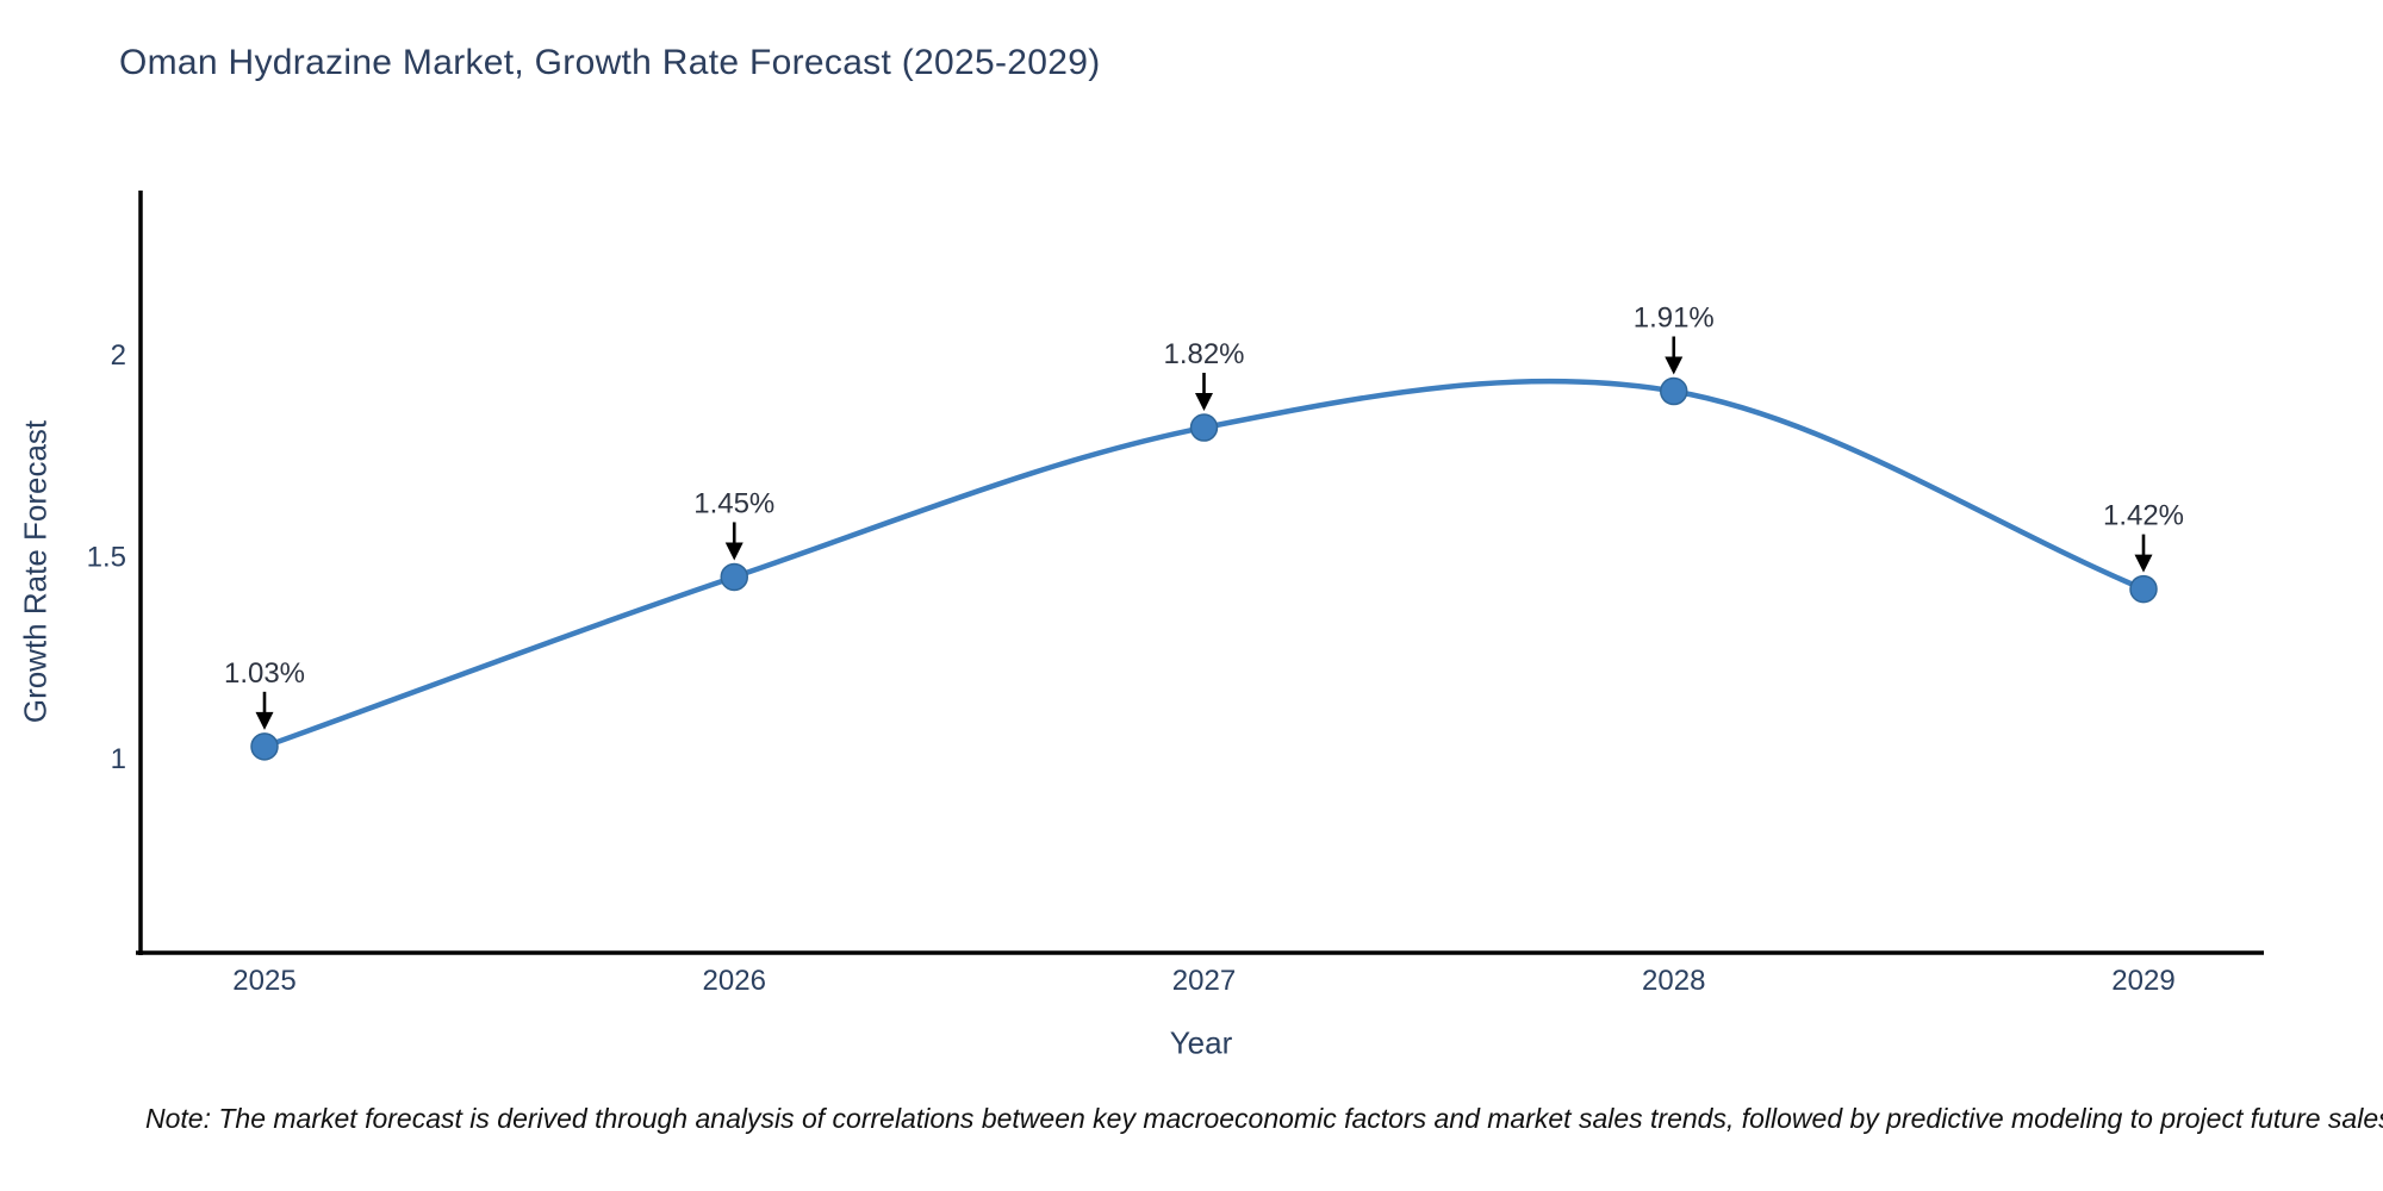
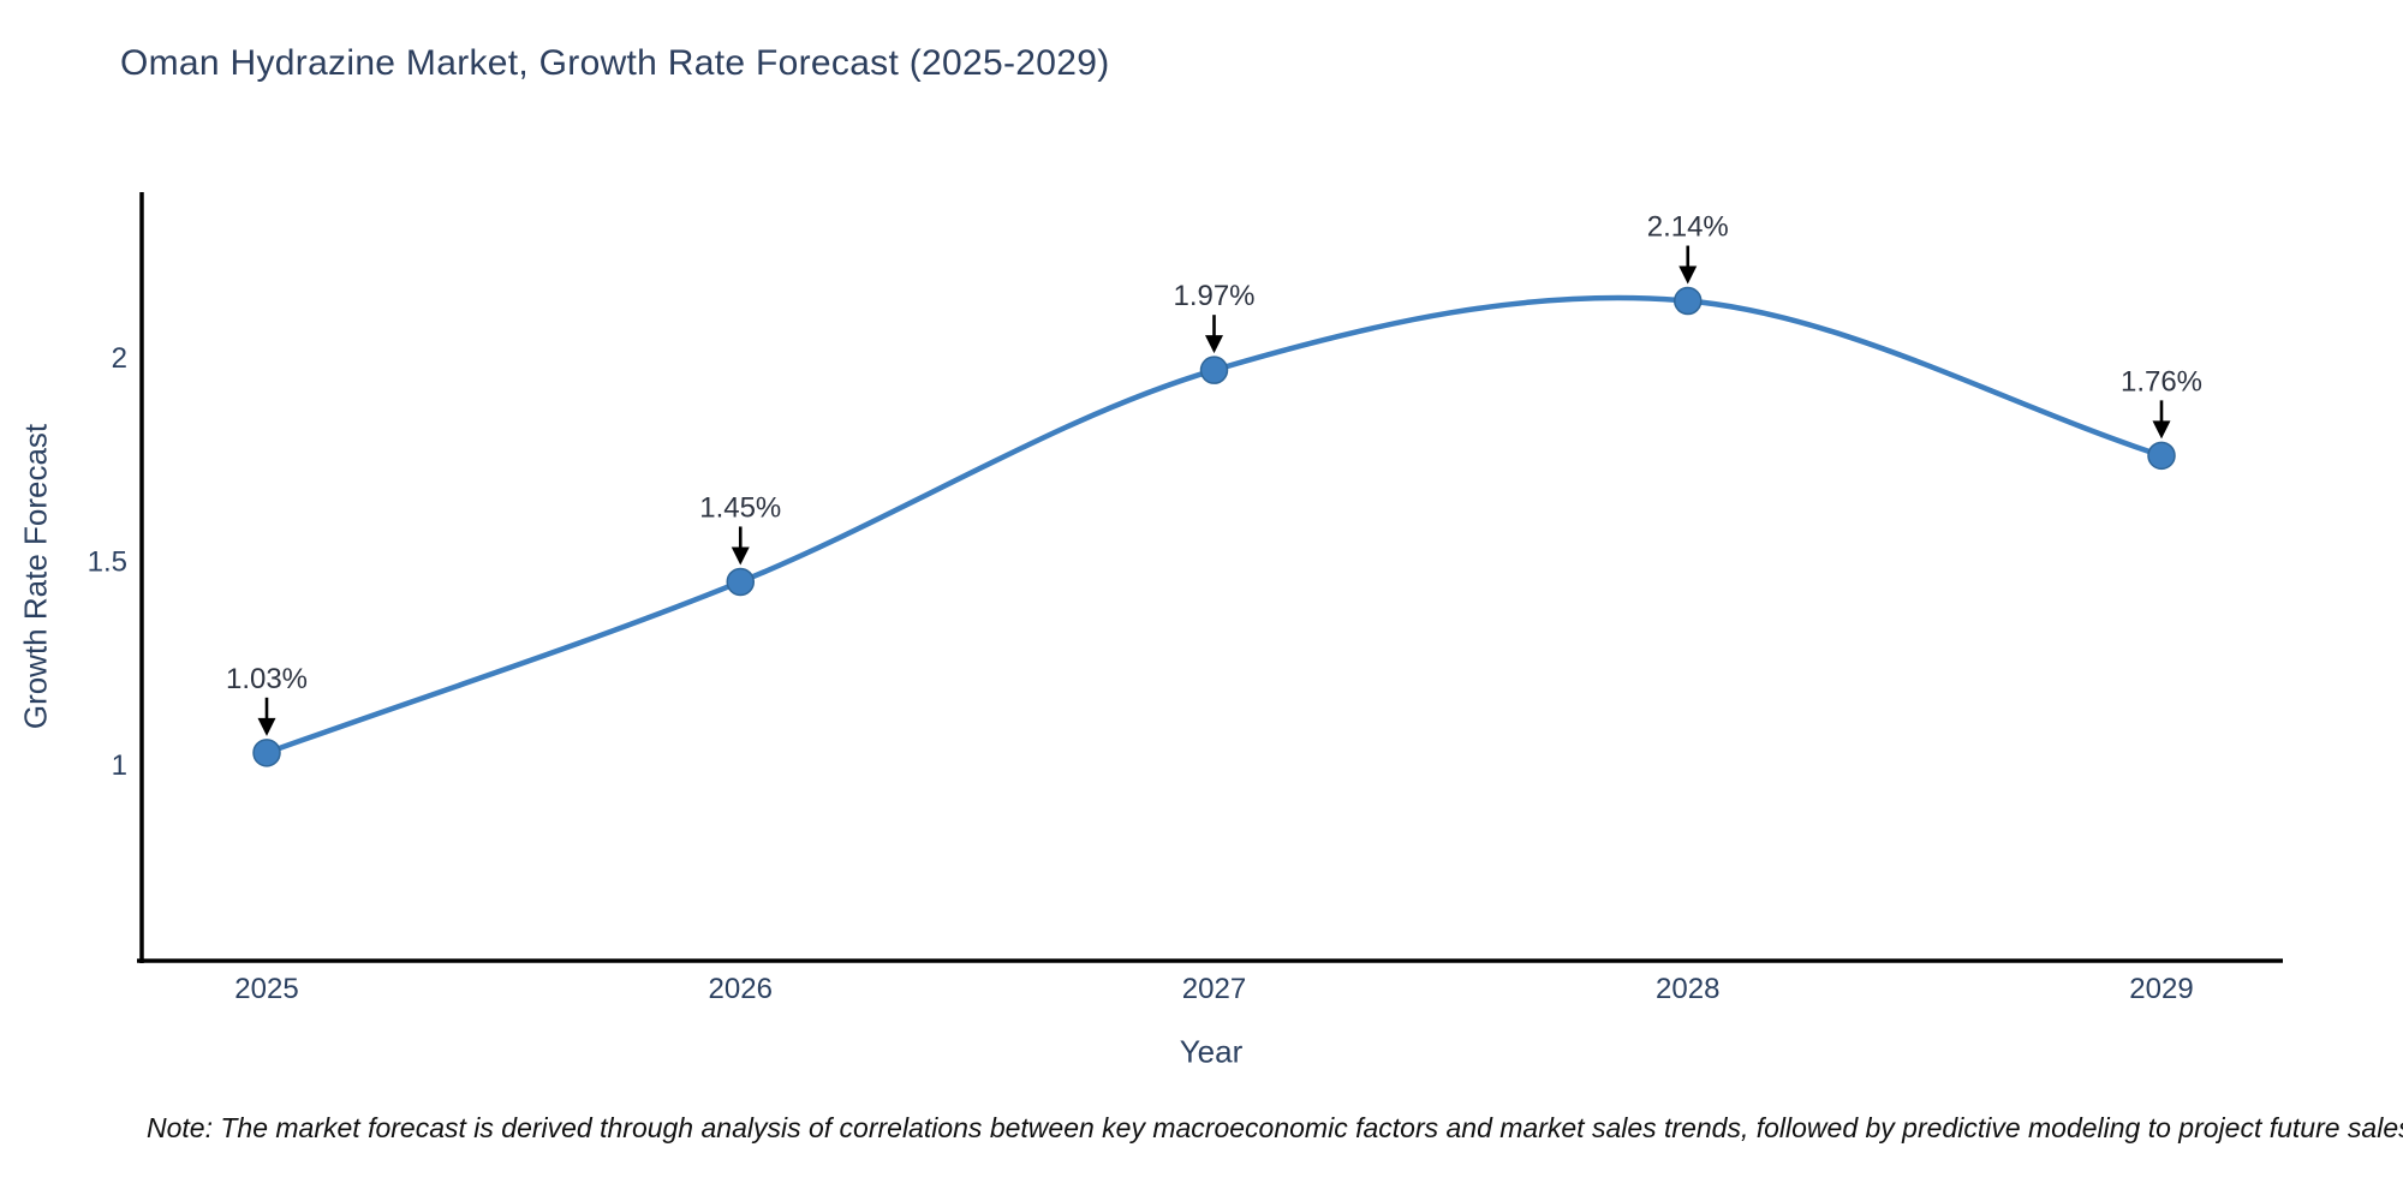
2027: 1.82% -> 1.97%
2028: 1.91% -> 2.14%
2029: 1.42% -> 1.76%
